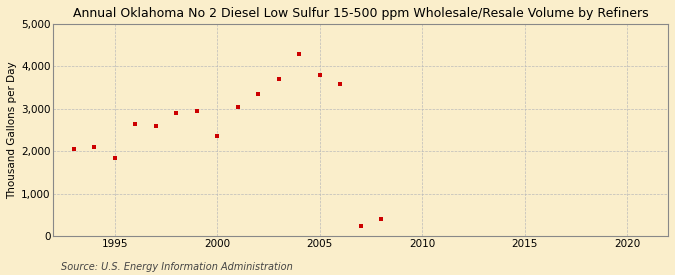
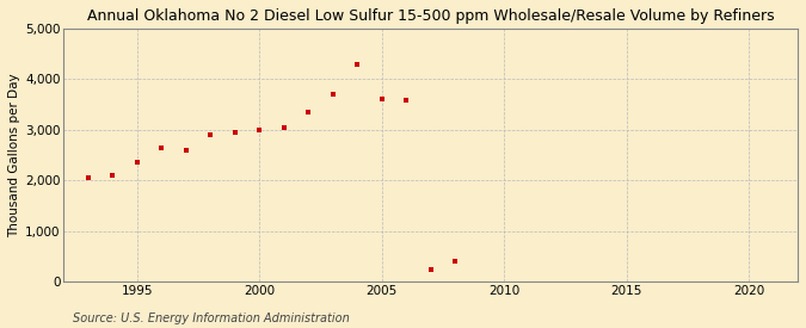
1995: 1,850 -> 2,350
2000: 2,350 -> 3,000
2005: 3,800 -> 3,600
